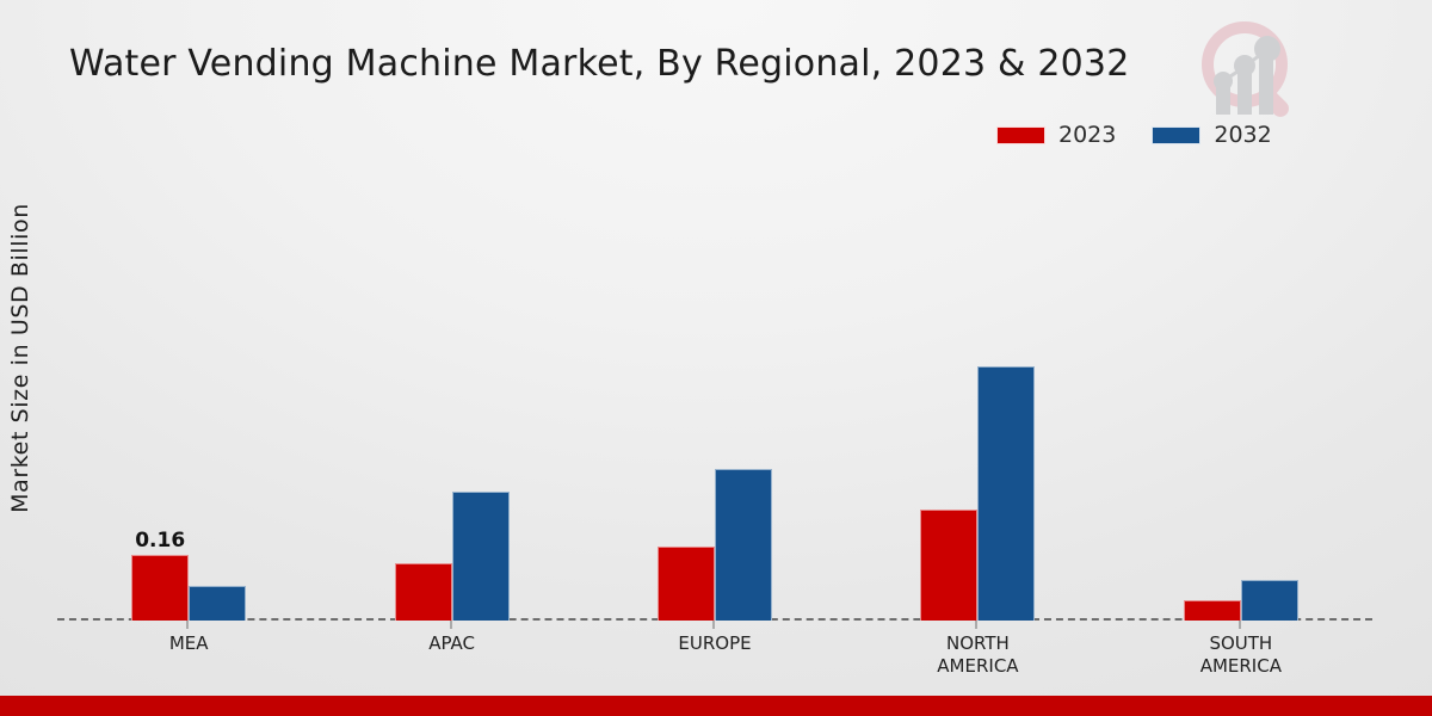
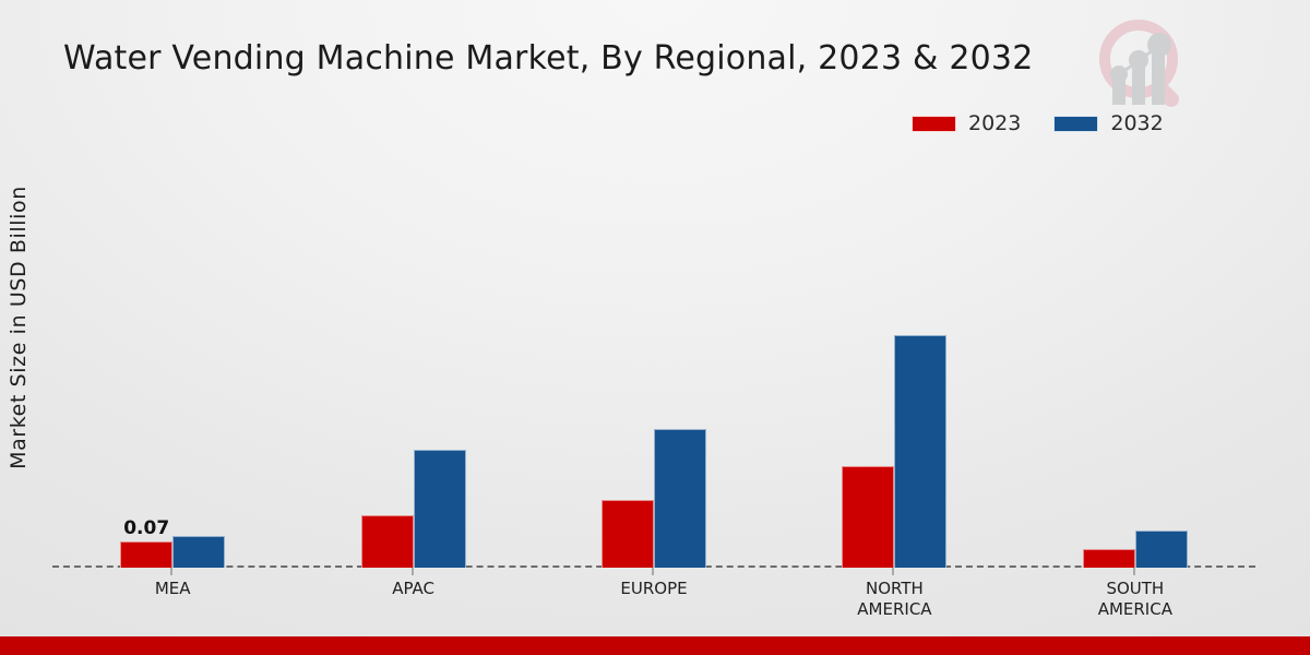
2023/MEA: 0.16 -> 0.07
